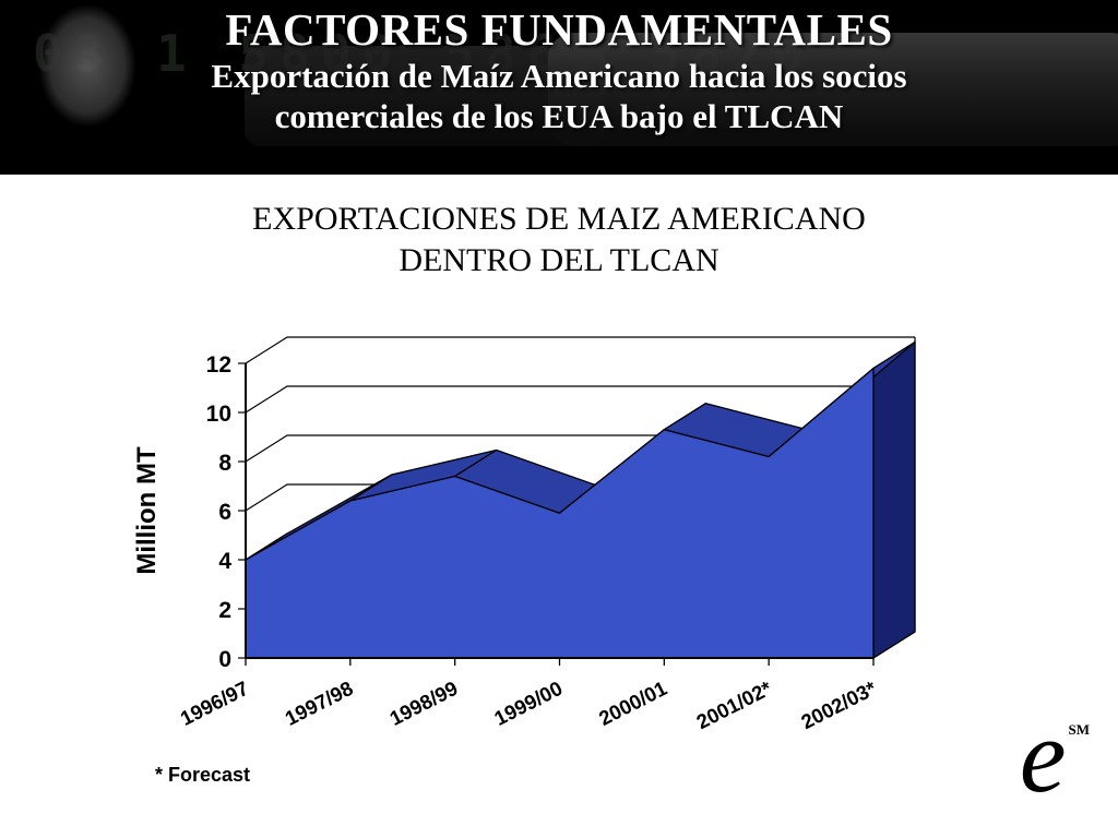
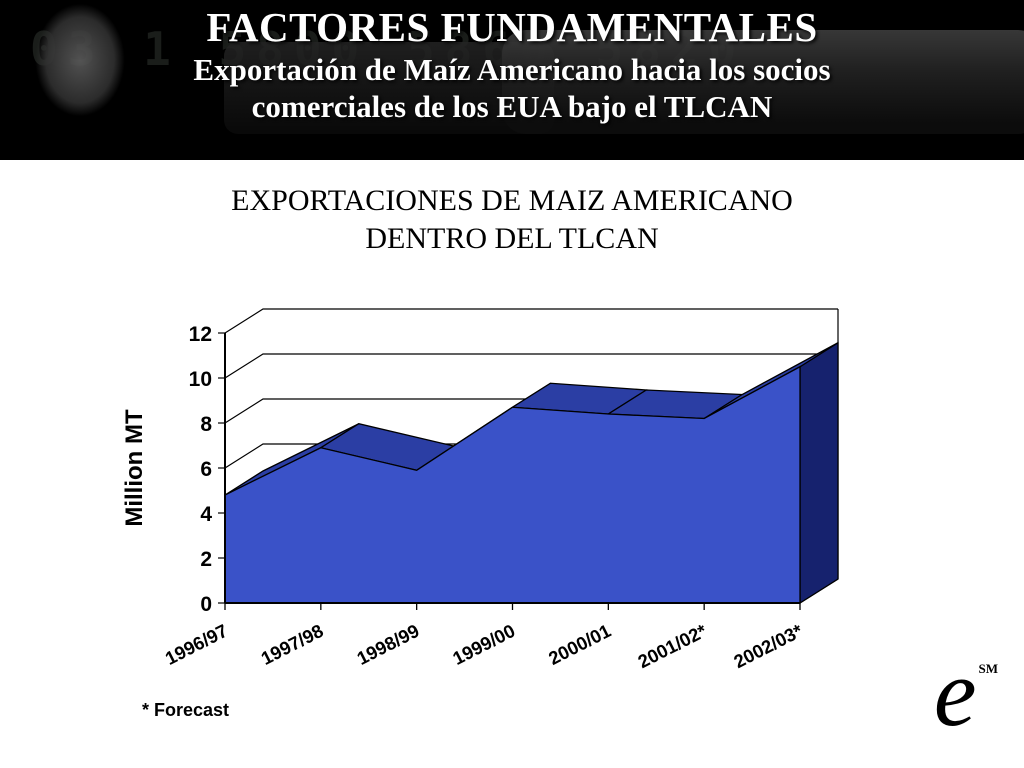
1996/97: 4.0 -> 4.8
1997/98: 6.4 -> 6.9
1998/99: 7.4 -> 5.9
1999/00: 5.9 -> 8.7
2000/01: 9.3 -> 8.4
2002/03*: 11.8 -> 10.5
